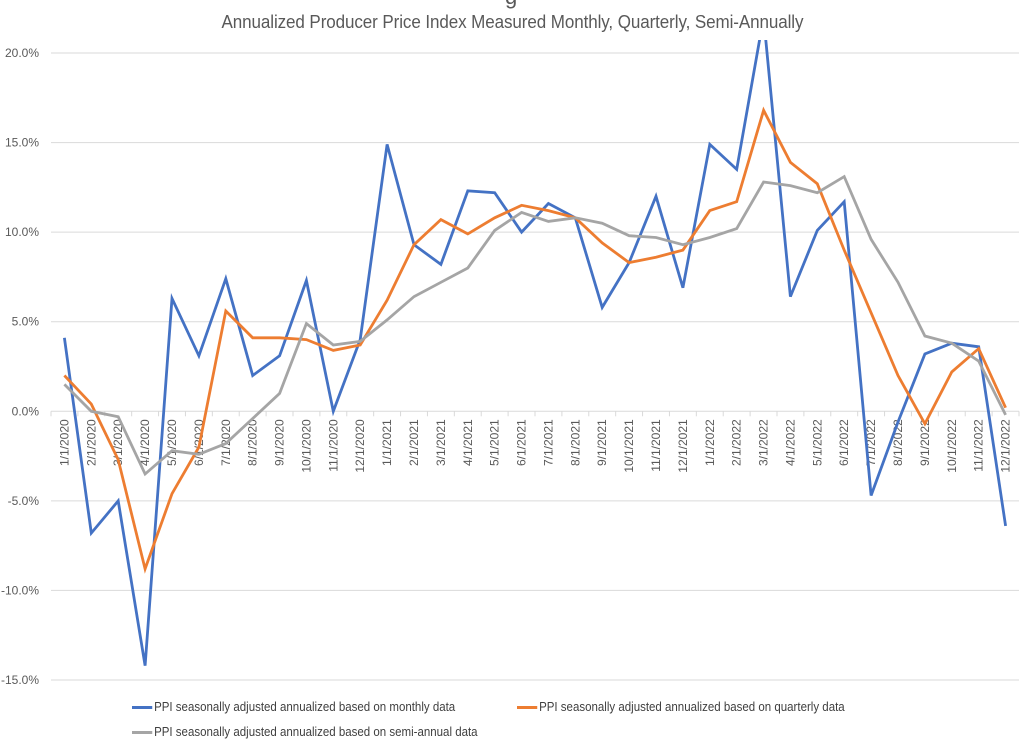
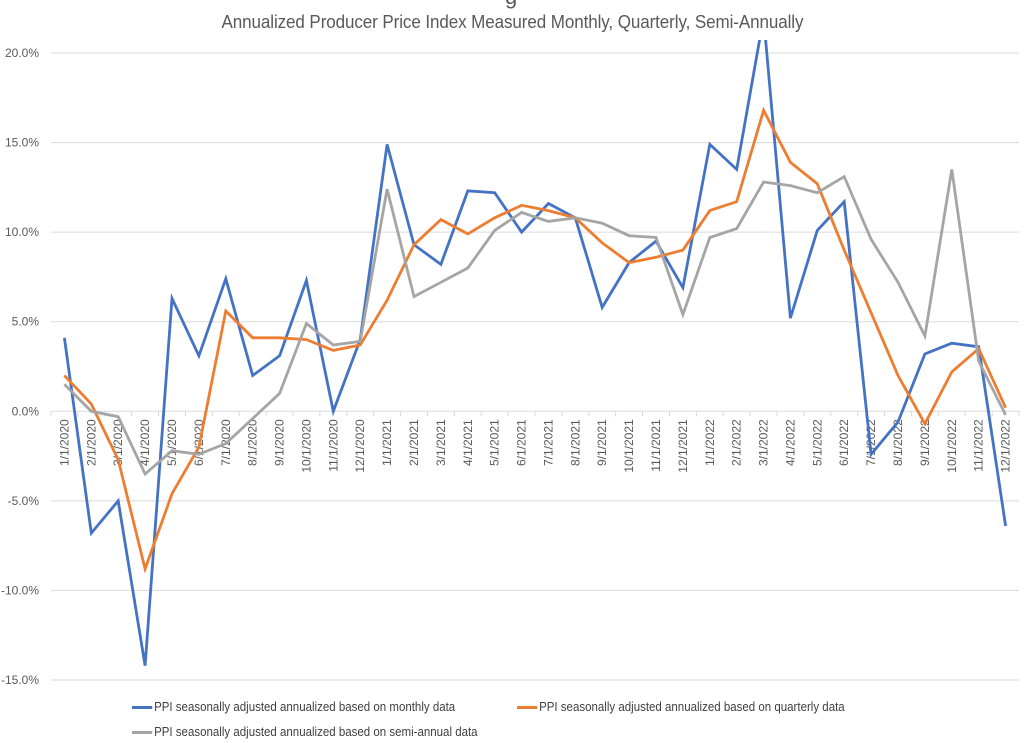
PPI seasonally adjusted annualized based on semi-annual data/1/1/2021: 5.1% -> 12.4%
PPI seasonally adjusted annualized based on monthly data/11/1/2021: 12.0% -> 9.5%
PPI seasonally adjusted annualized based on semi-annual data/12/1/2021: 9.3% -> 5.4%
PPI seasonally adjusted annualized based on monthly data/4/1/2022: 6.4% -> 5.2%
PPI seasonally adjusted annualized based on monthly data/7/1/2022: -4.7% -> -2.4%
PPI seasonally adjusted annualized based on semi-annual data/10/1/2022: 3.8% -> 13.5%
